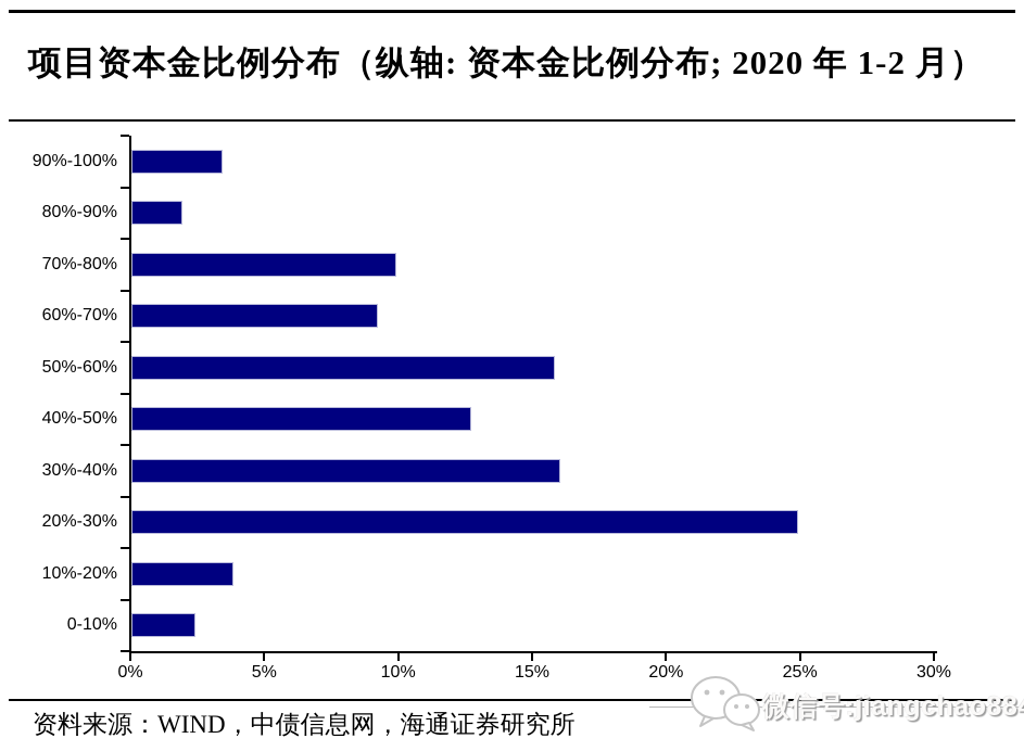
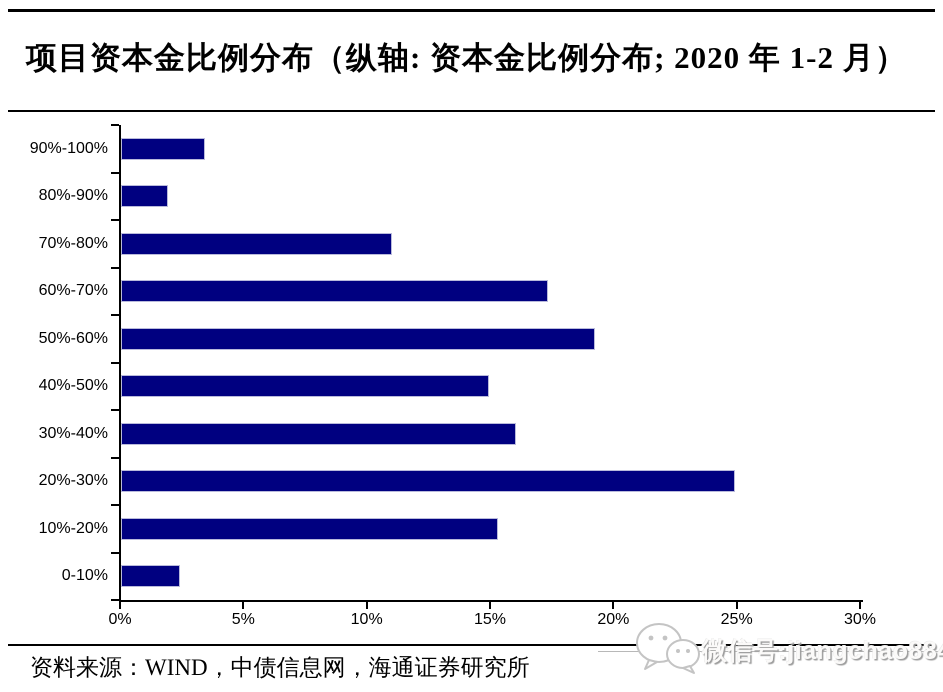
70%-80%: 9.9% -> 11.0%
60%-70%: 9.2% -> 17.3%
50%-60%: 15.8% -> 19.2%
40%-50%: 12.7% -> 14.9%
10%-20%: 3.8% -> 15.3%
